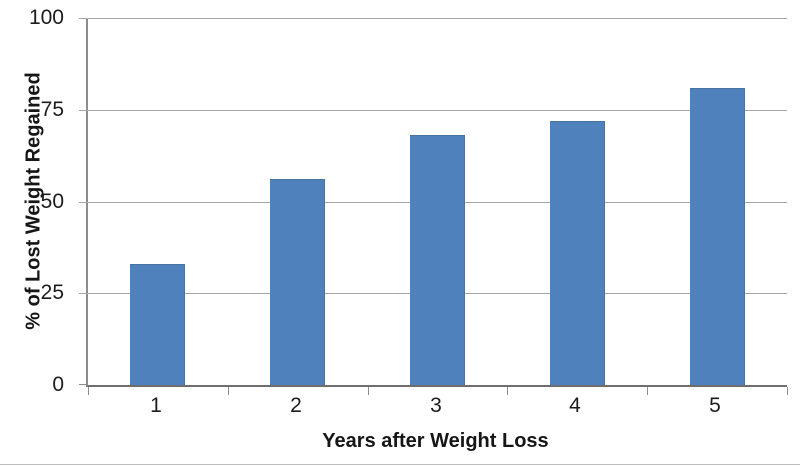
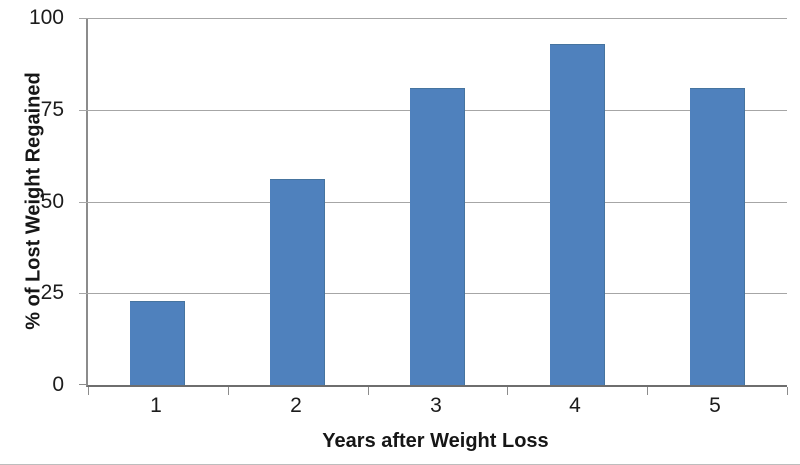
1: 33 -> 23
3: 68 -> 81
4: 72 -> 93
